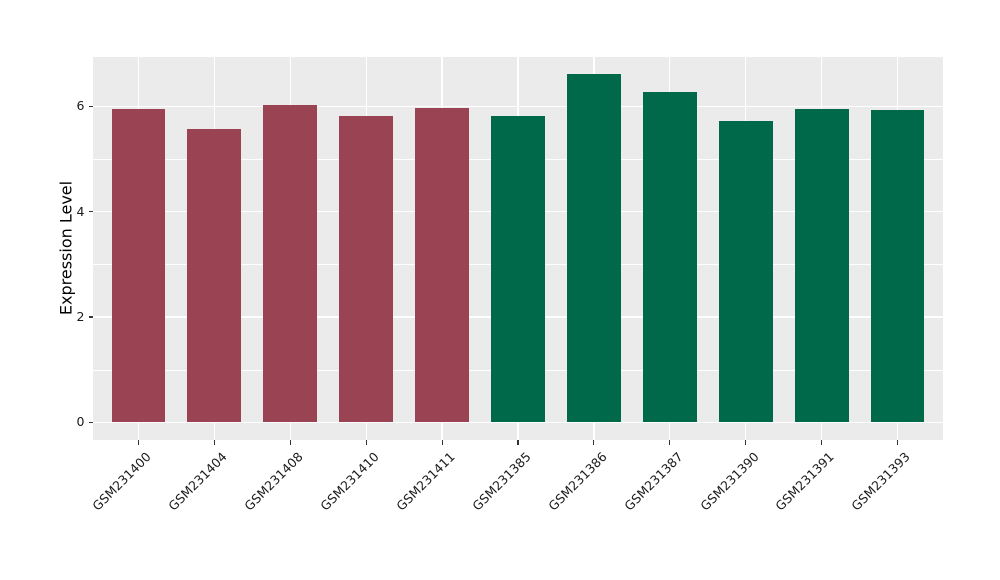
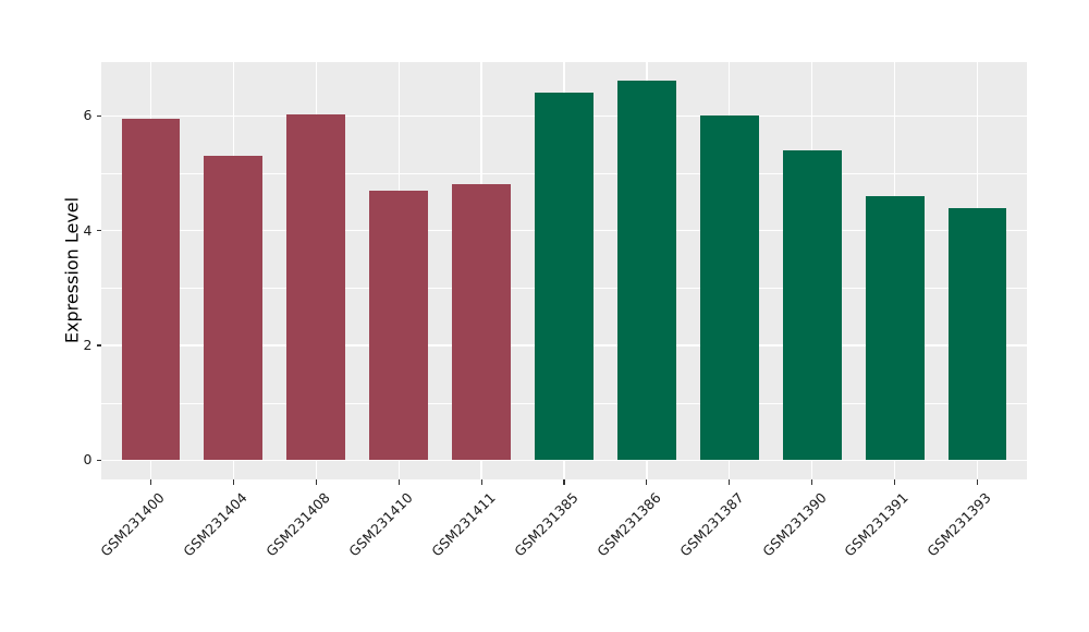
GSM231404: 5.6 -> 5.3
GSM231410: 5.8 -> 4.7
GSM231411: 6.0 -> 4.8
GSM231385: 5.8 -> 6.4
GSM231387: 6.3 -> 6.0
GSM231390: 5.7 -> 5.4
GSM231391: 6.0 -> 4.6
GSM231393: 5.9 -> 4.4
